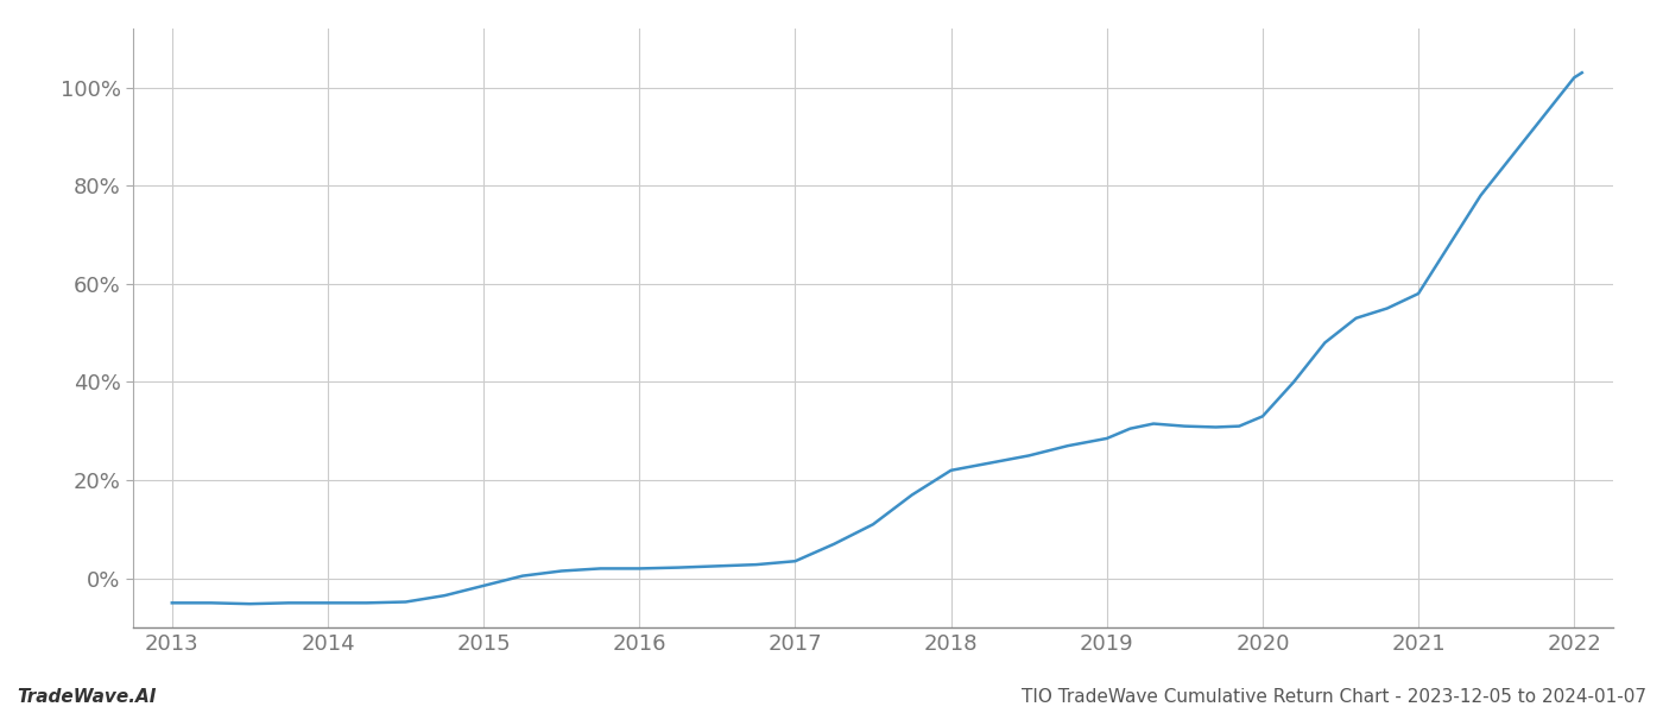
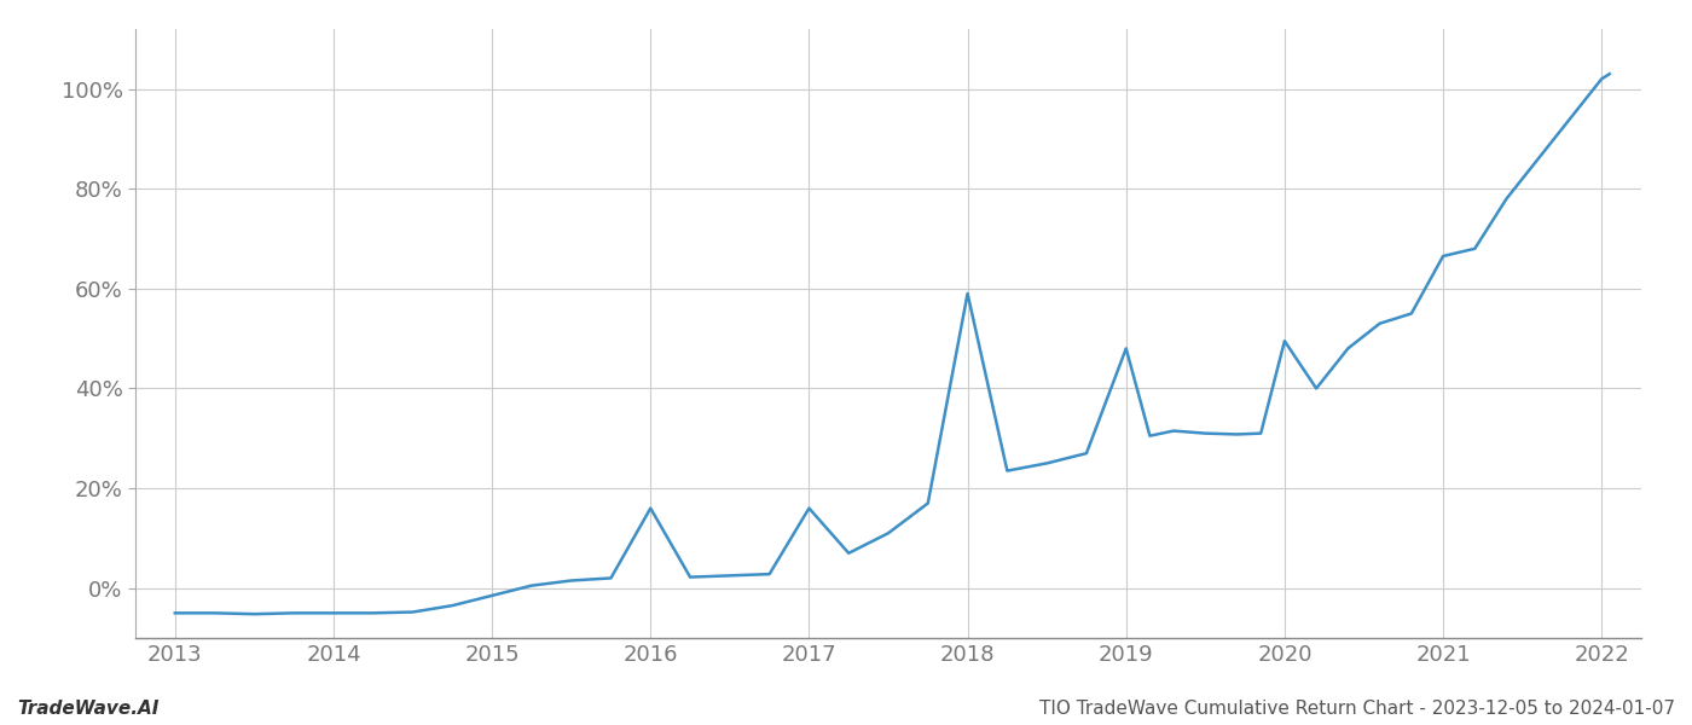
2016: 2.0% -> 16.0%
2017: 3.5% -> 16.0%
2018: 22.0% -> 59.0%
2019: 28.5% -> 48.0%
2020: 33.0% -> 49.5%
2021: 58.0% -> 66.5%
